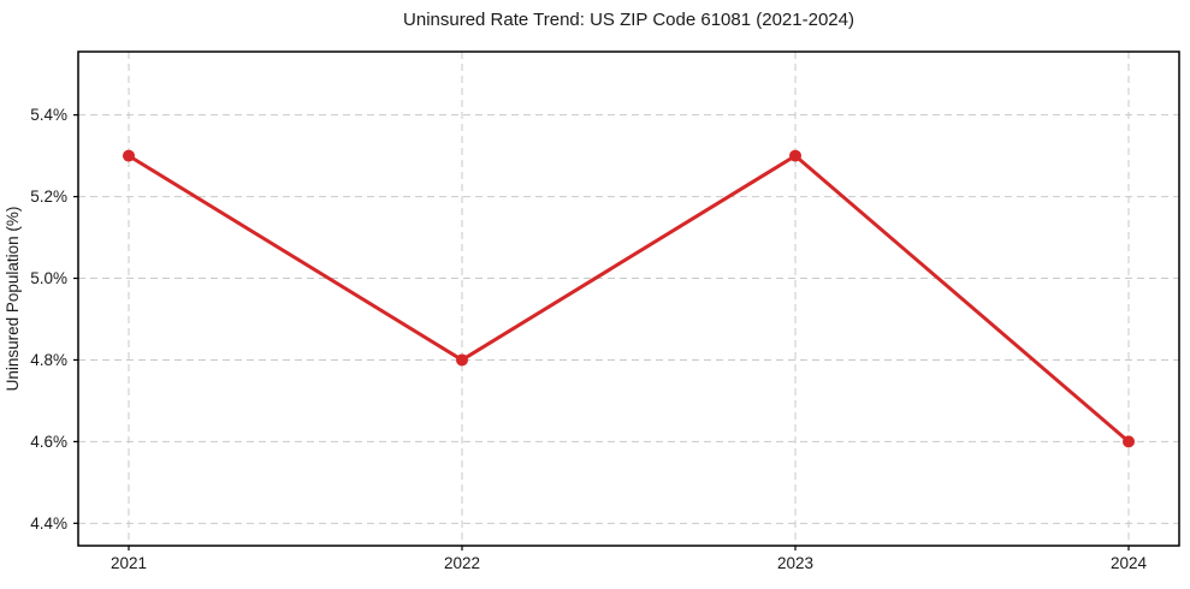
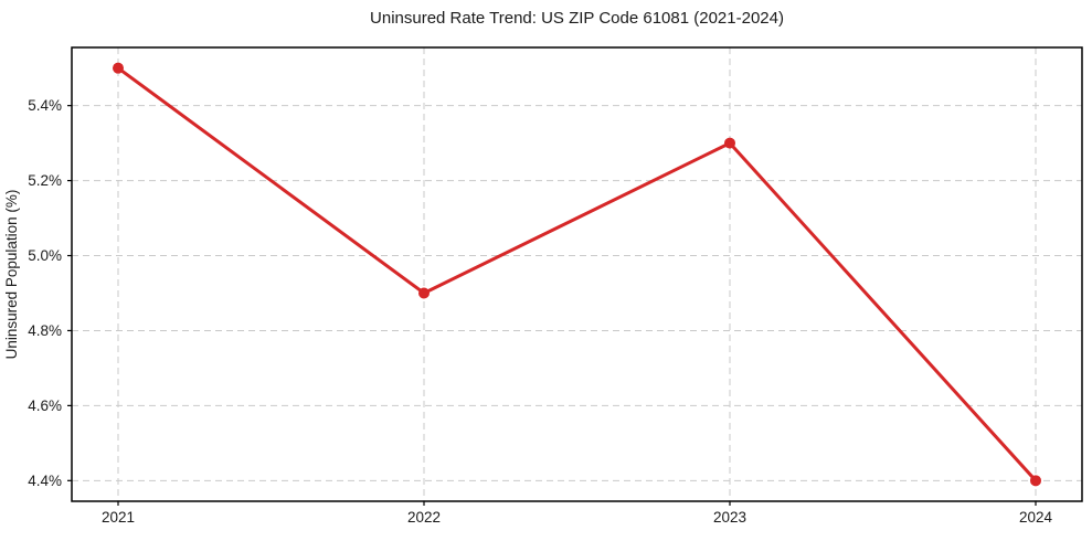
2021: 5.3% -> 5.5%
2022: 4.8% -> 4.9%
2024: 4.6% -> 4.4%
